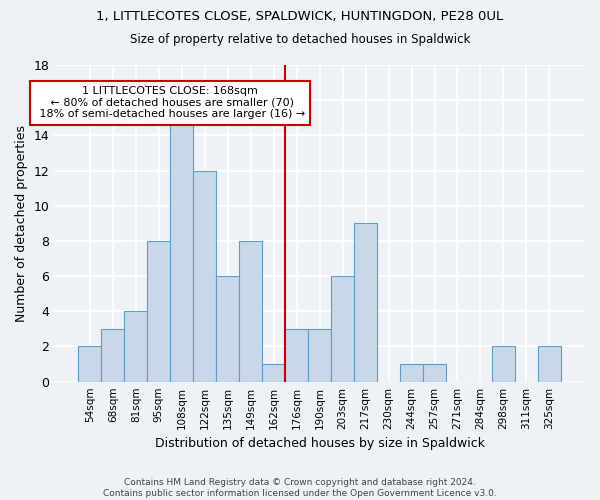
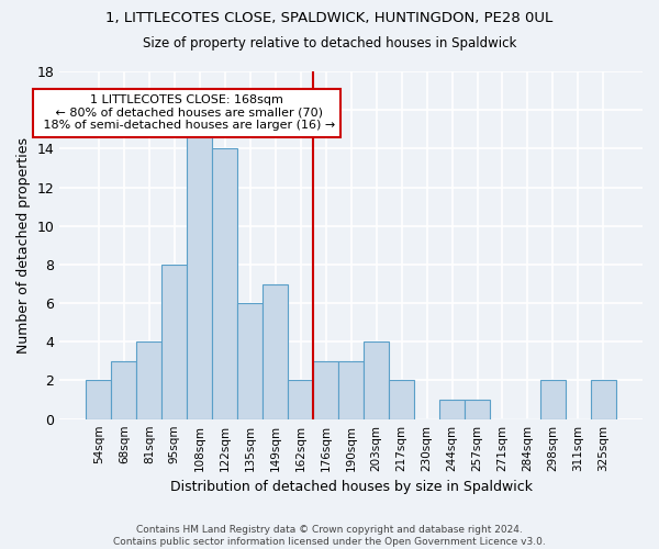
122sqm: 12 -> 14
149sqm: 8 -> 7
162sqm: 1 -> 2
203sqm: 6 -> 4
217sqm: 9 -> 2
